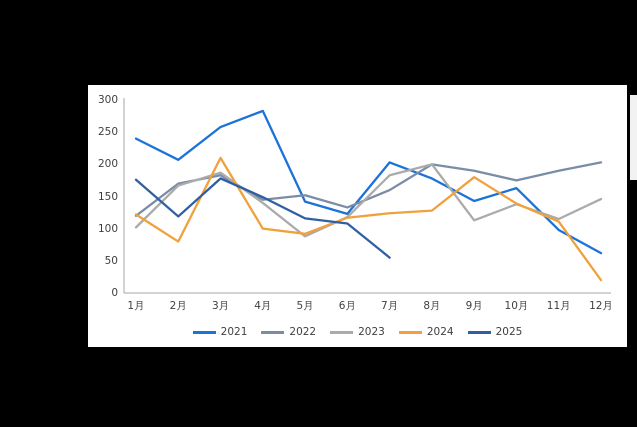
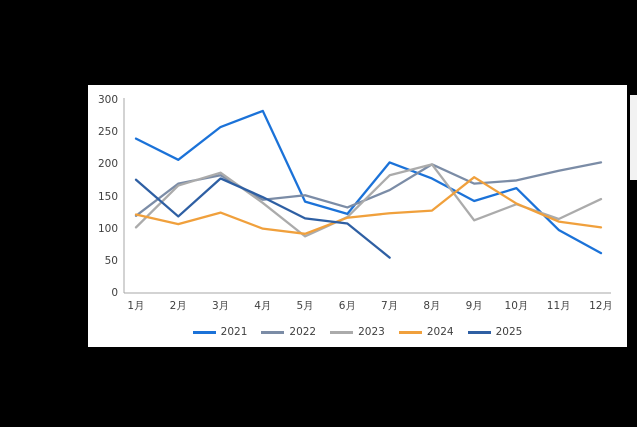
2024/2月: 80 -> 110
2024/3月: 210 -> 120
2022/9月: 190 -> 170
2024/12月: 20 -> 100
